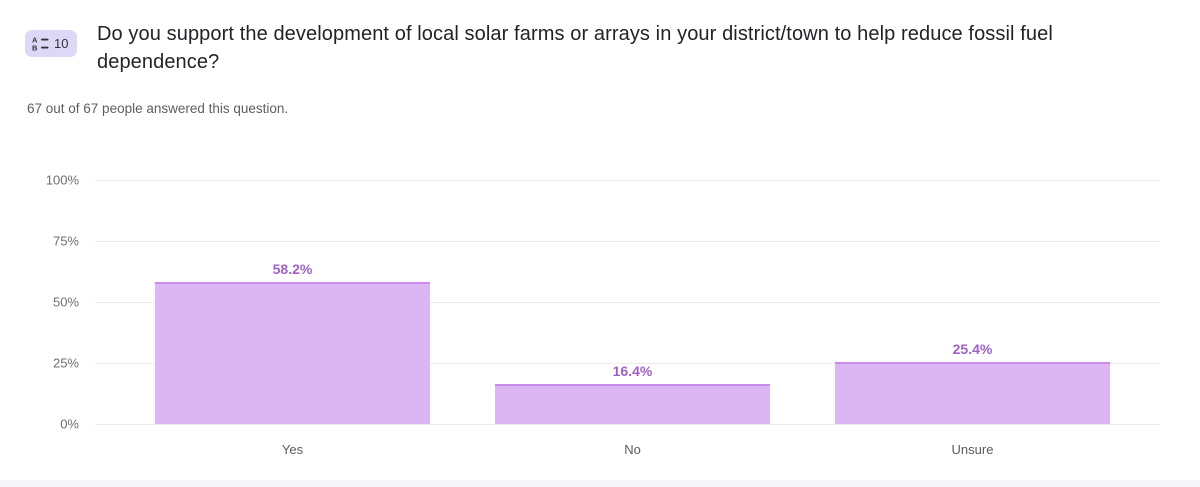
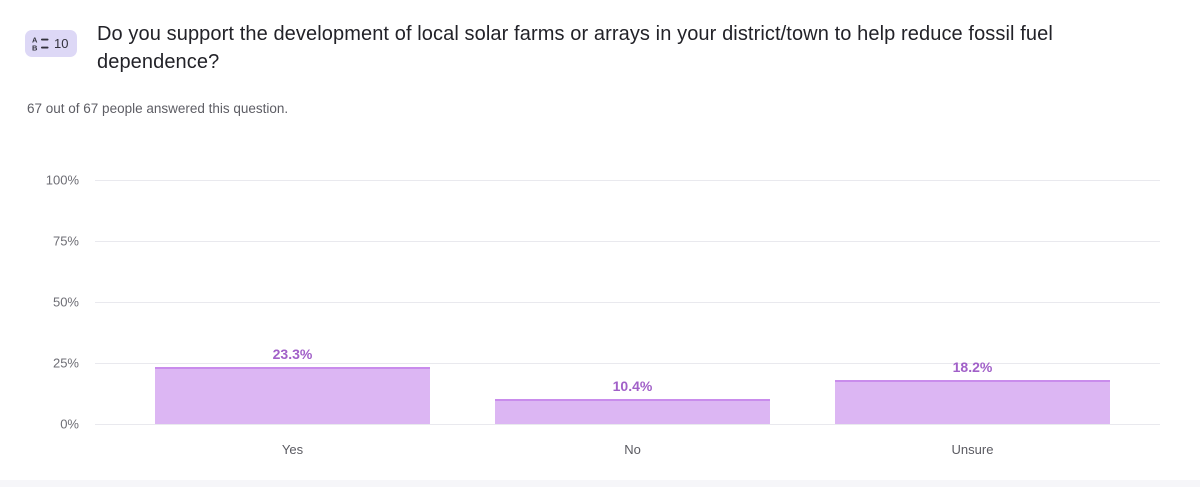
Yes: 58.2% -> 23.3%
No: 16.4% -> 10.4%
Unsure: 25.4% -> 18.2%
